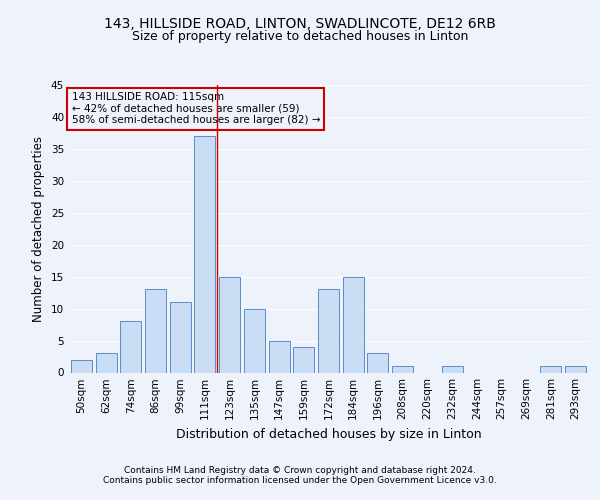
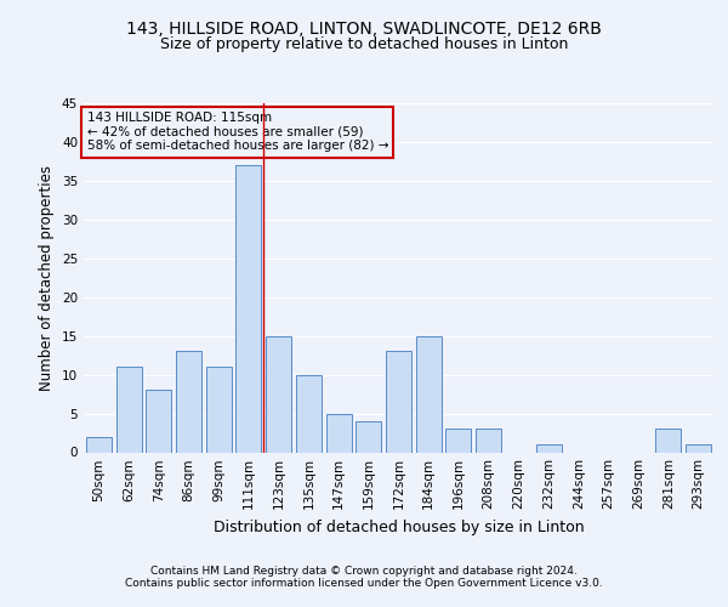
62sqm: 3 -> 11
208sqm: 1 -> 3
281sqm: 1 -> 3
